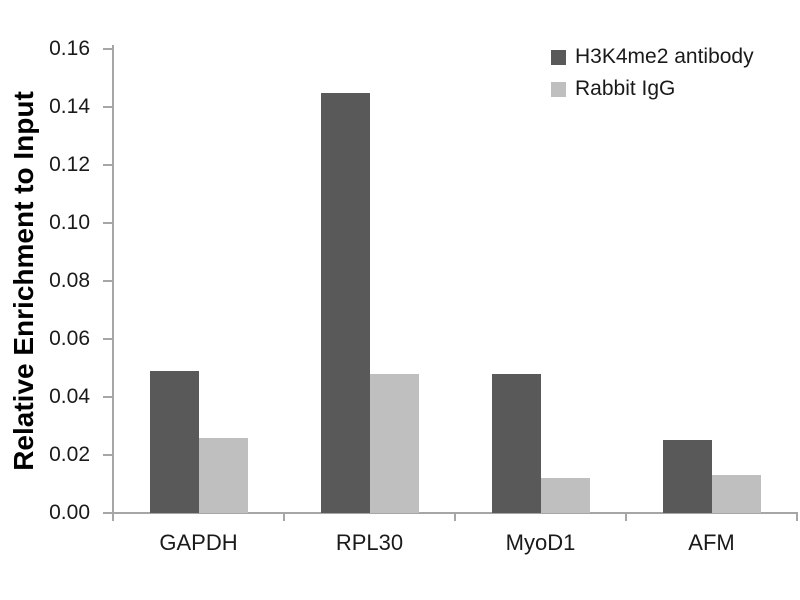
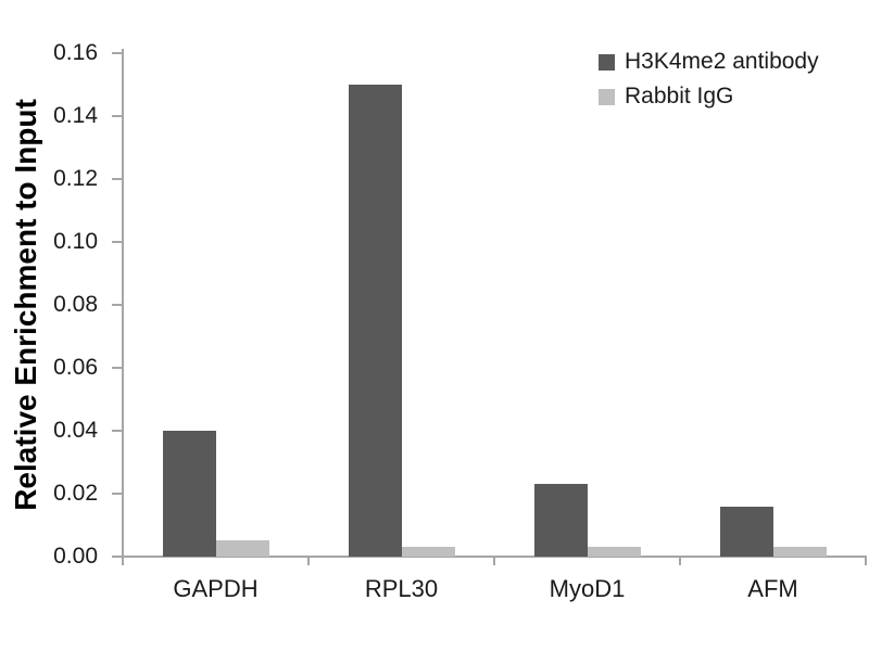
H3K4me2 antibody/GAPDH: 0.049 -> 0.040
Rabbit IgG/GAPDH: 0.026 -> 0.005
H3K4me2 antibody/RPL30: 0.145 -> 0.150
Rabbit IgG/RPL30: 0.048 -> 0.003
H3K4me2 antibody/MyoD1: 0.048 -> 0.023
Rabbit IgG/MyoD1: 0.012 -> 0.003
H3K4me2 antibody/AFM: 0.025 -> 0.016
Rabbit IgG/AFM: 0.013 -> 0.003
